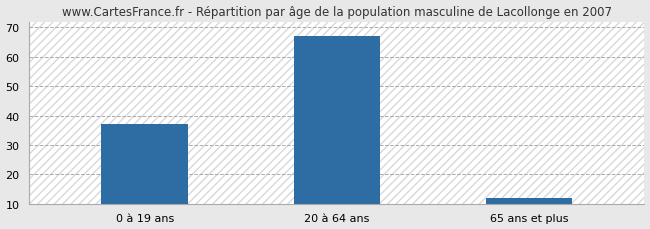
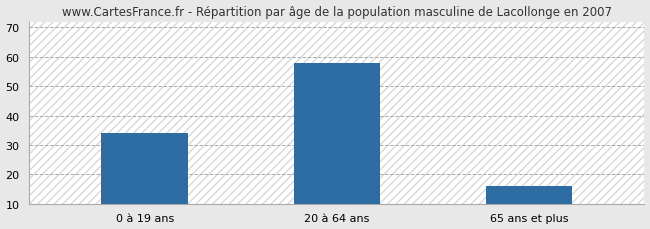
0 à 19 ans: 37 -> 34
20 à 64 ans: 67 -> 58
65 ans et plus: 12 -> 16
